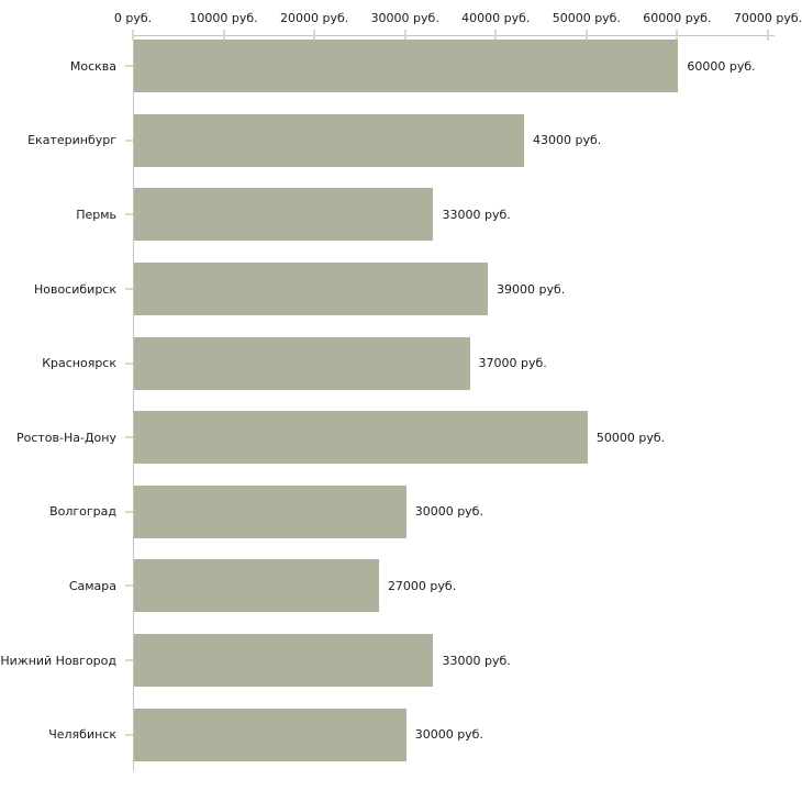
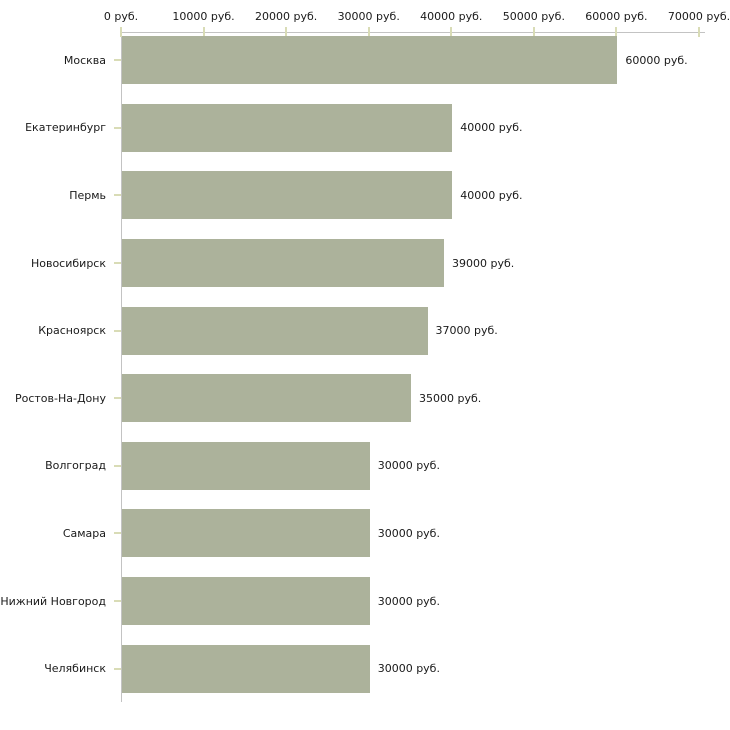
Екатеринбург: 43000 -> 40000
Пермь: 33000 -> 40000
Ростов-На-Дону: 50000 -> 35000
Самара: 27000 -> 30000
Нижний Новгород: 33000 -> 30000
